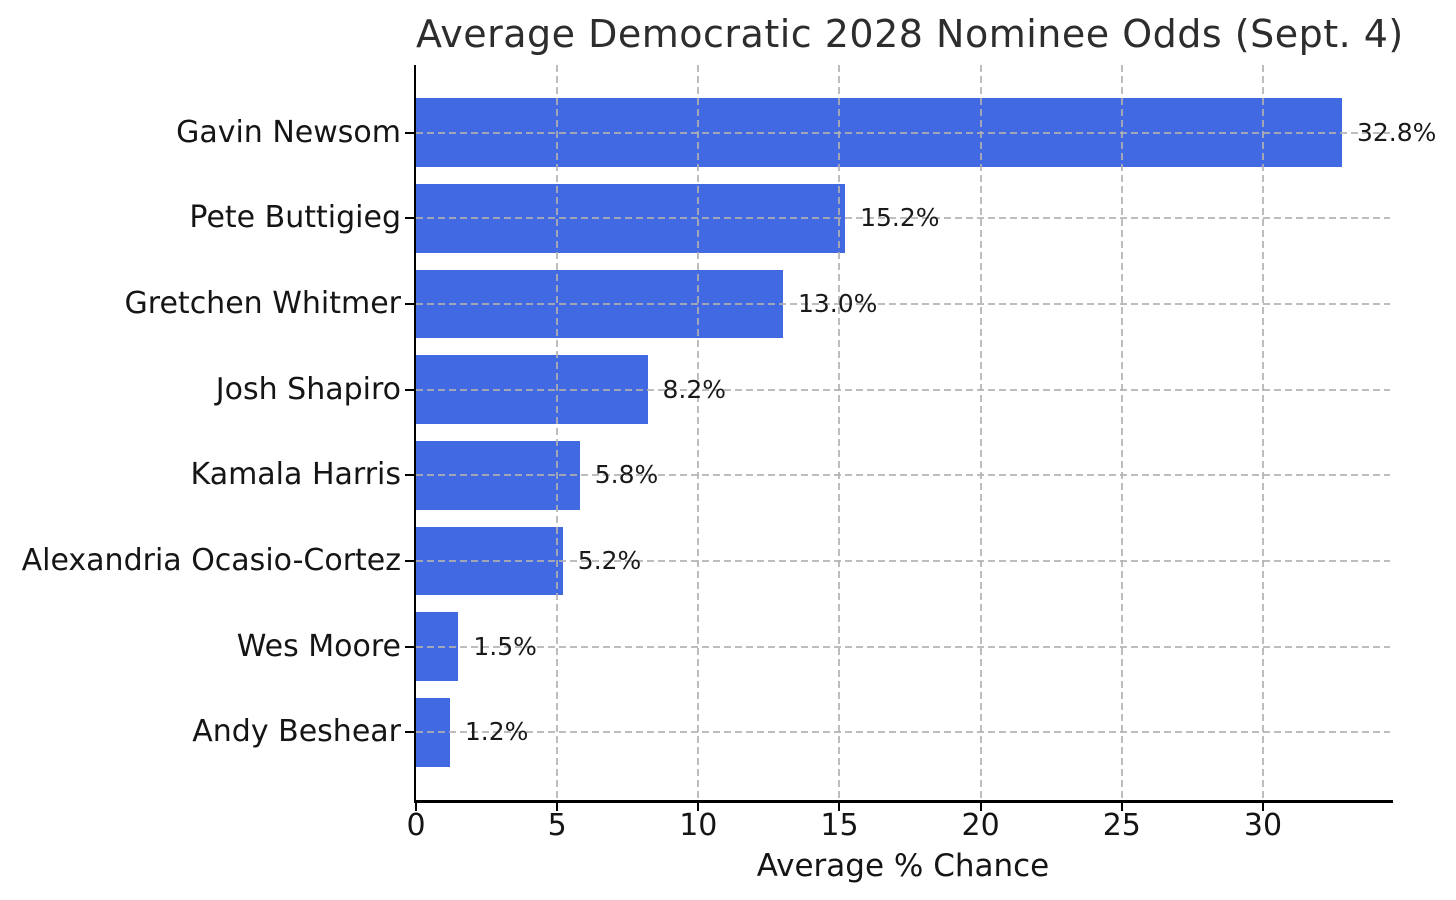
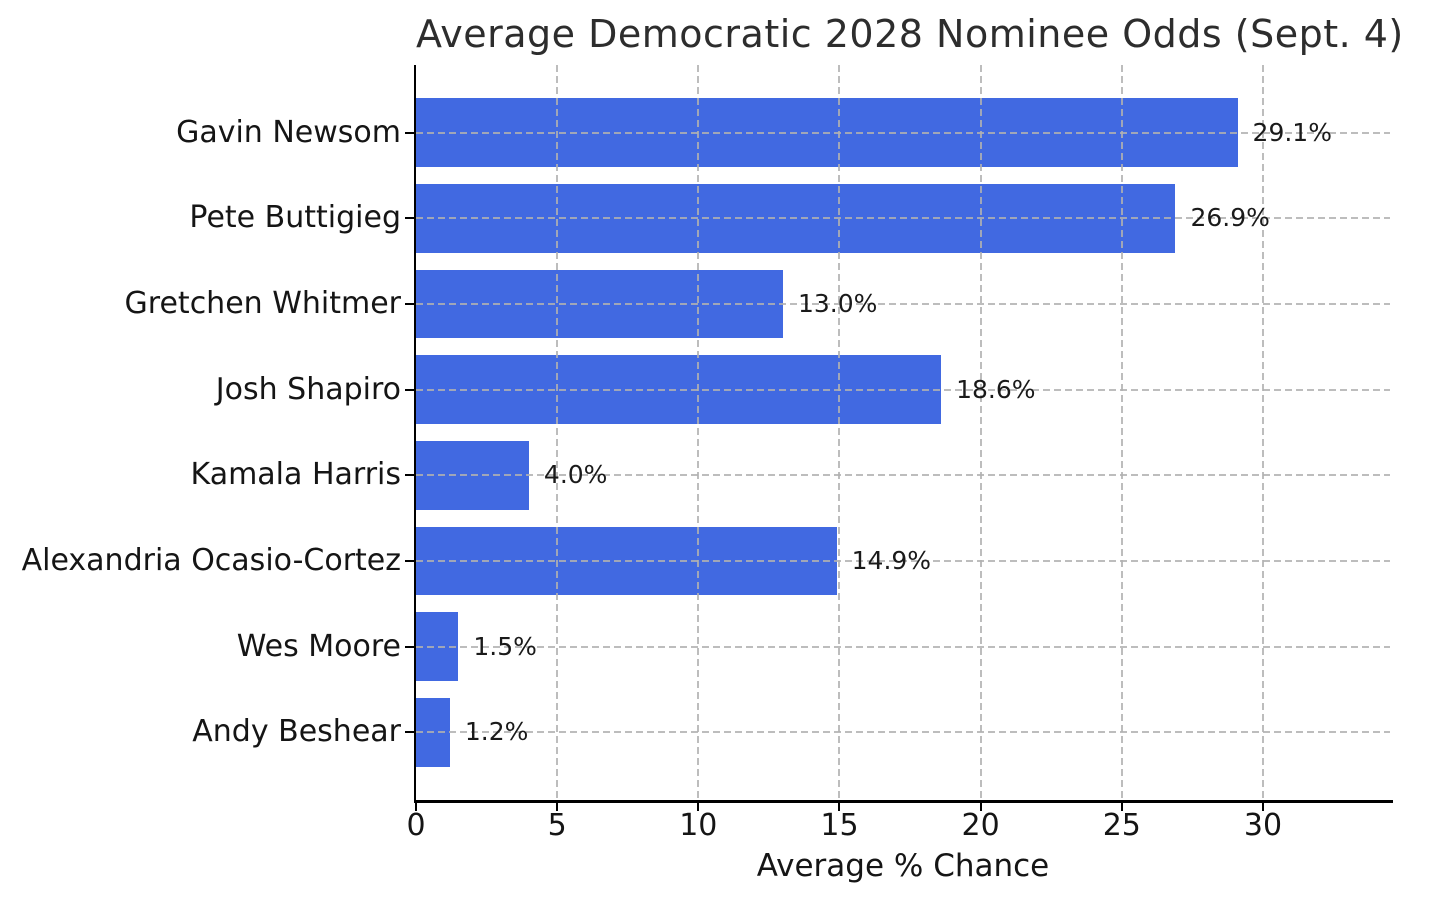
Gavin Newsom: 32.8% -> 29.1%
Pete Buttigieg: 15.2% -> 26.9%
Josh Shapiro: 8.2% -> 18.6%
Kamala Harris: 5.8% -> 4.0%
Alexandria Ocasio-Cortez: 5.2% -> 14.9%
